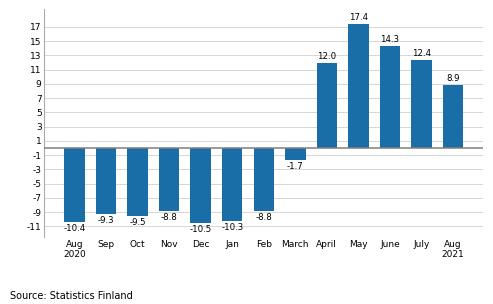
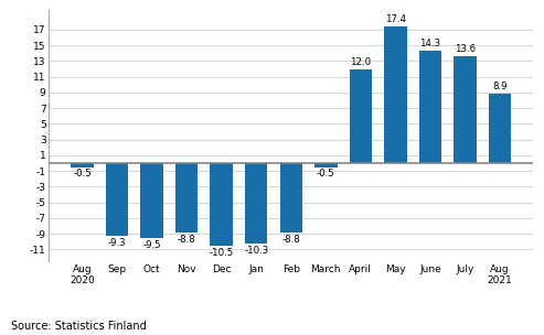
Aug 2020: -10.4 -> -0.5
March: -1.7 -> -0.5
July: 12.4 -> 13.6
